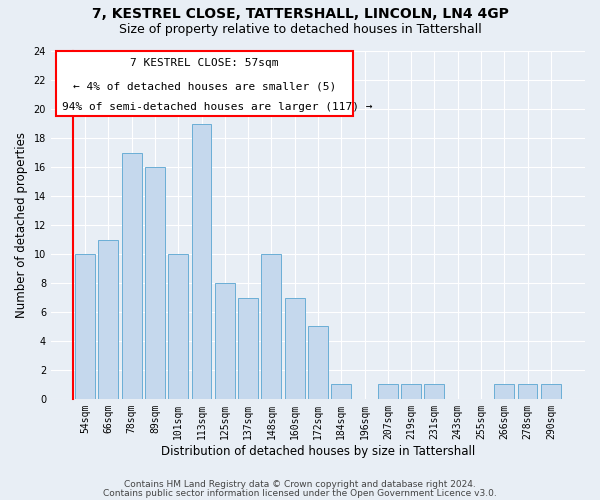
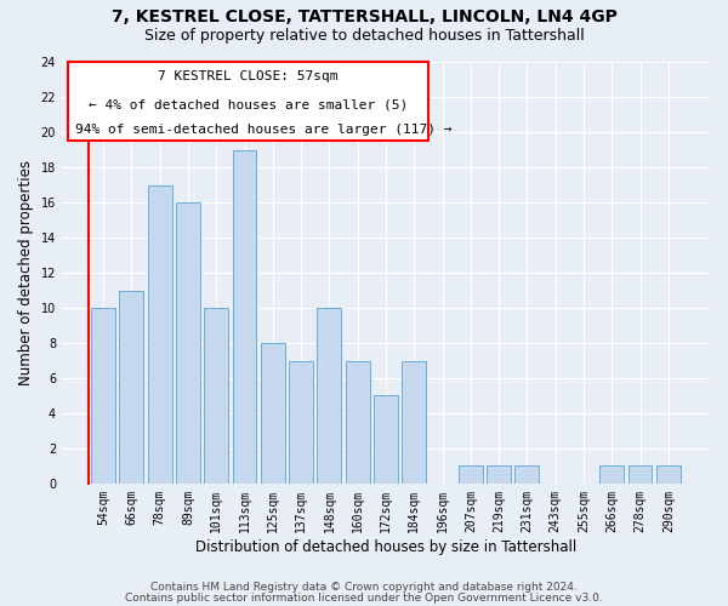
184sqm: 1 -> 7
